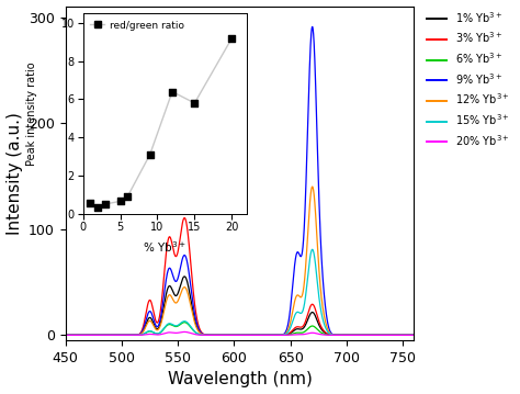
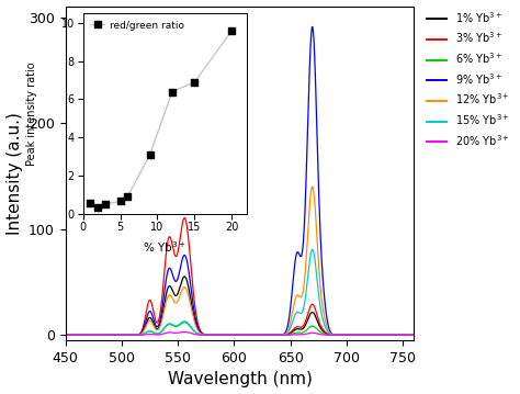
15: 5.8 -> 6.9
20: 9.2 -> 9.6
